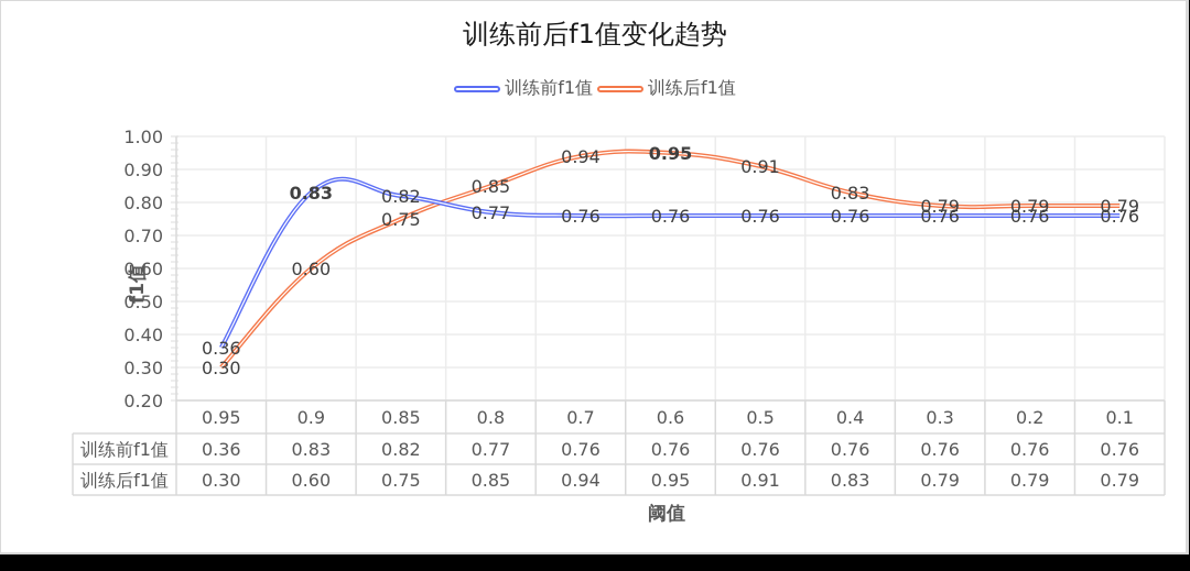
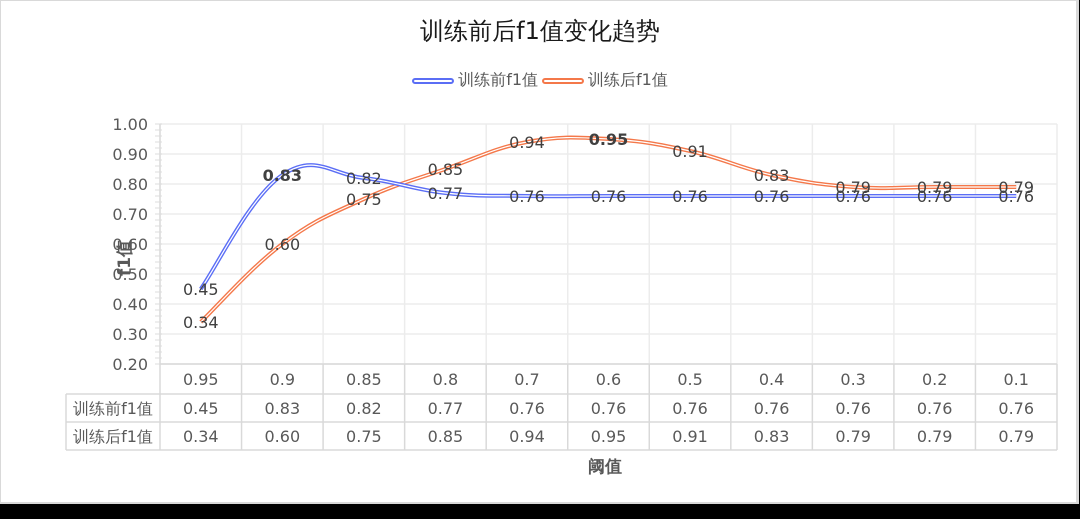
训练前f1值/0.95: 0.36 -> 0.45
训练后f1值/0.95: 0.30 -> 0.34
